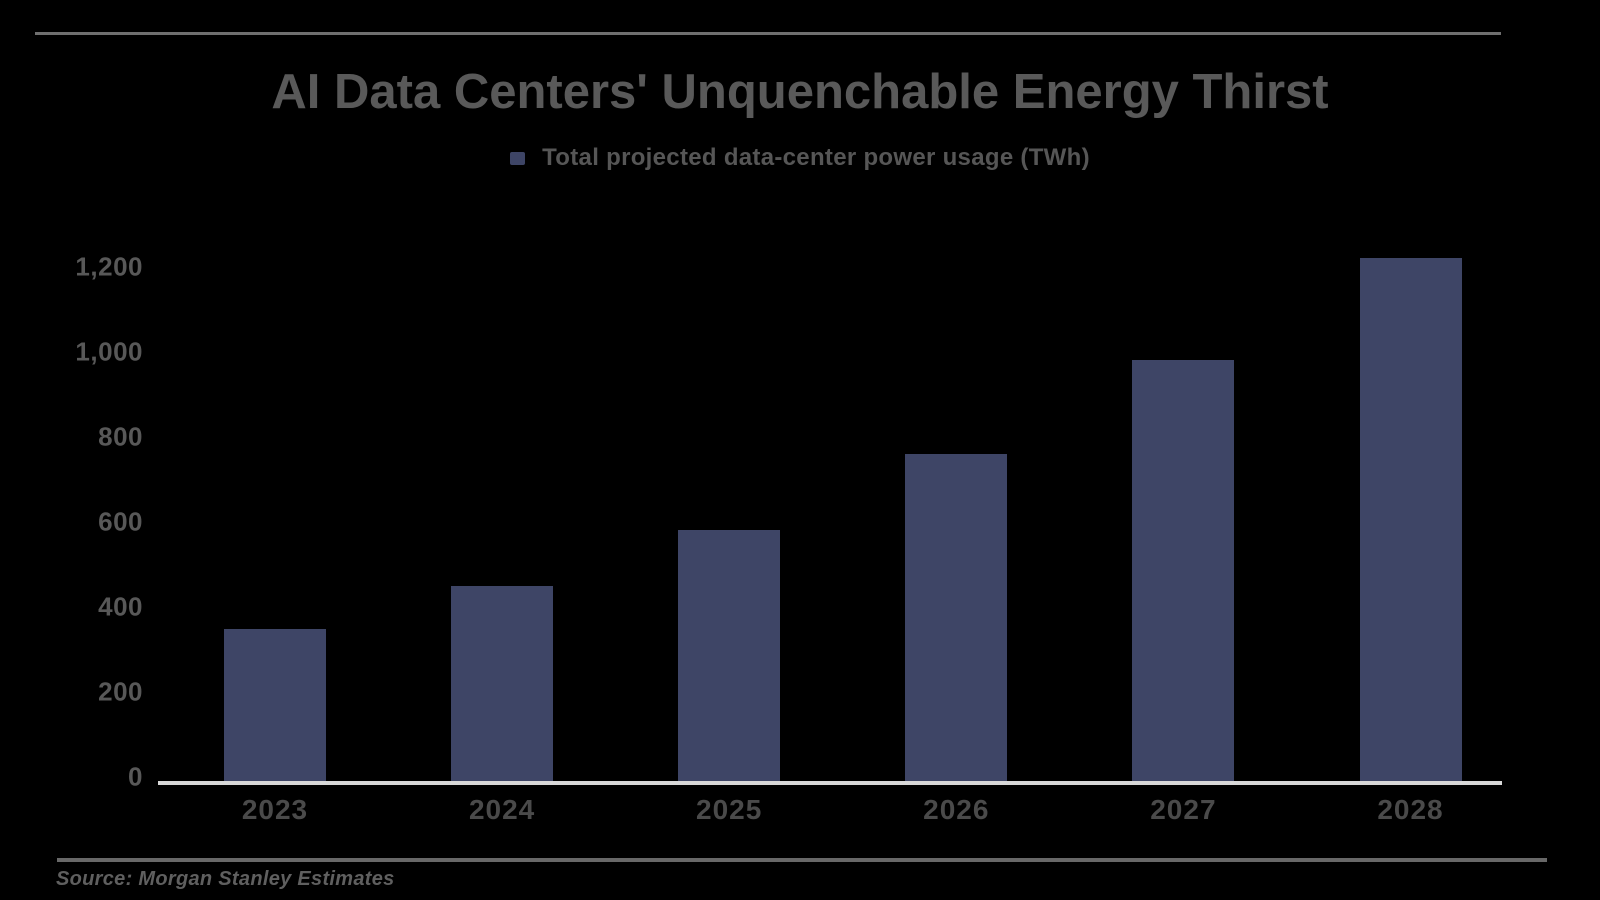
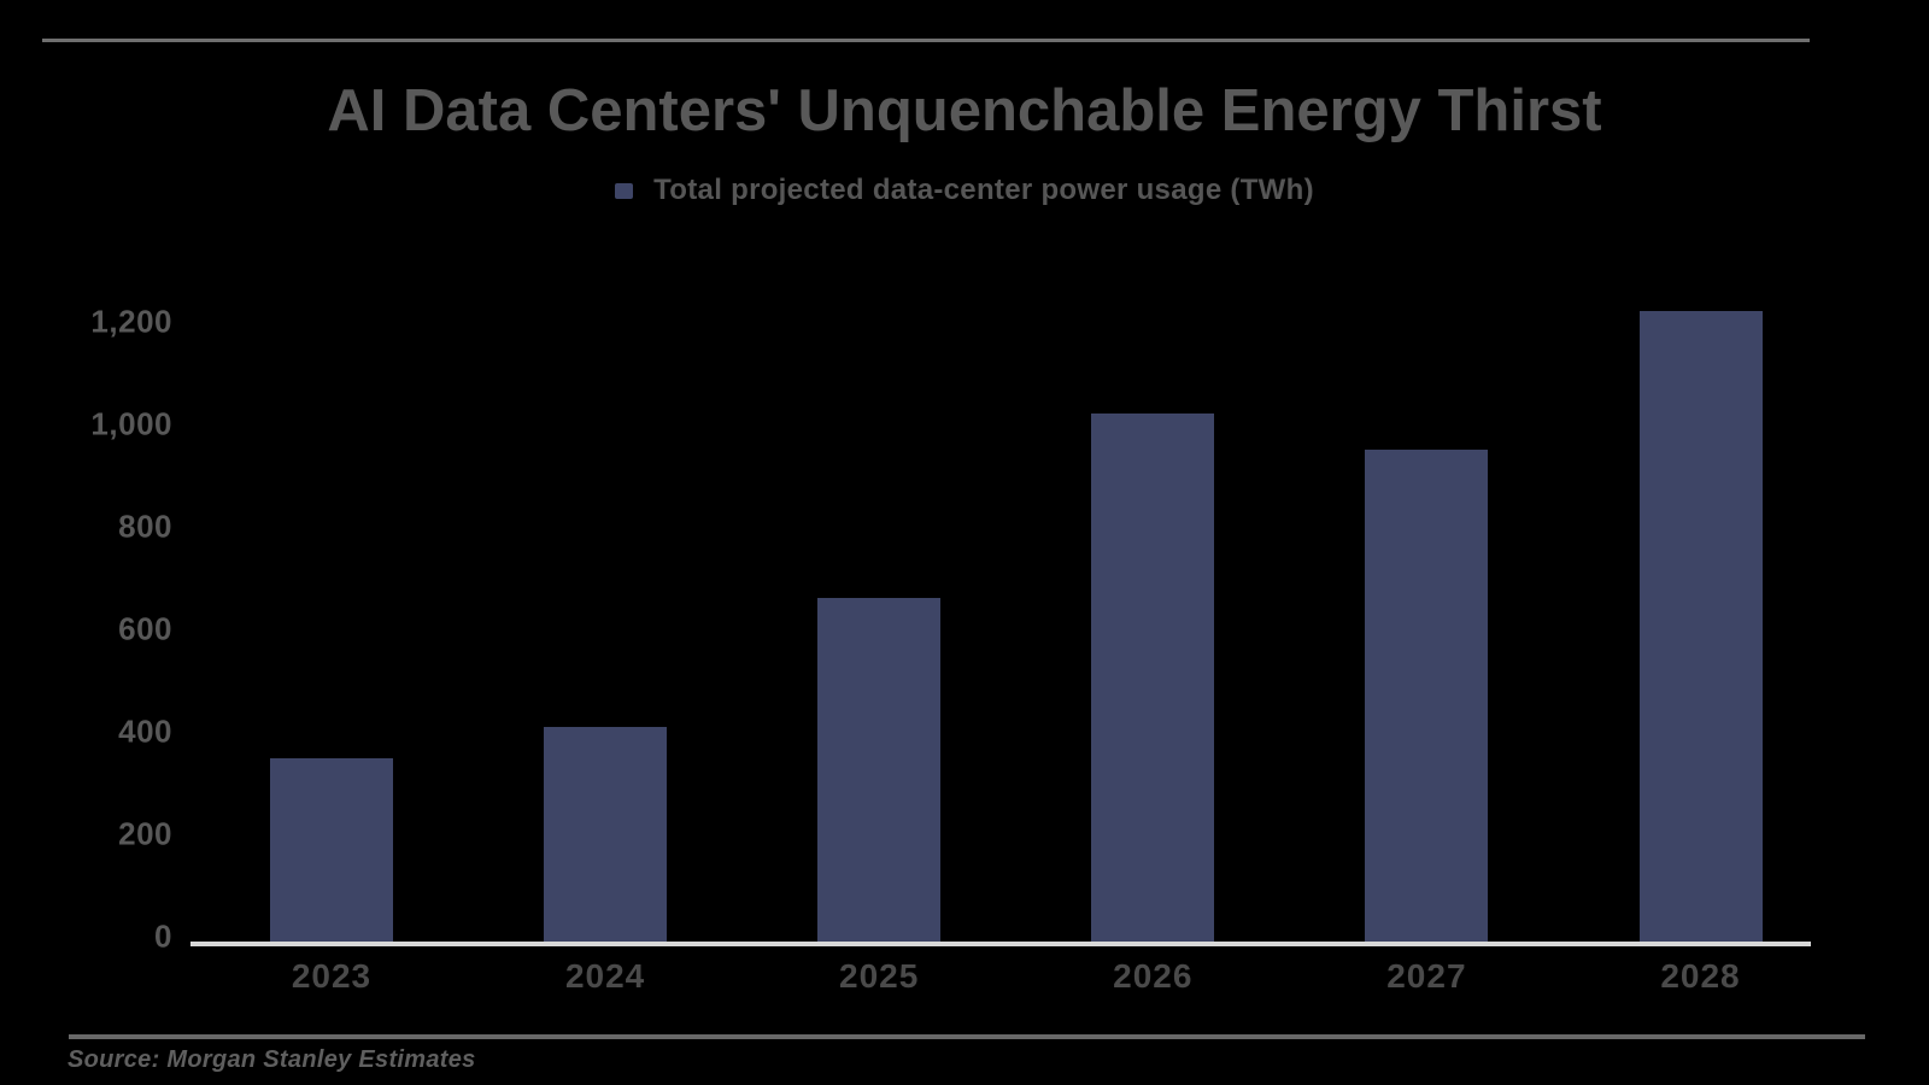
2024: 460 -> 420
2025: 590 -> 670
2026: 770 -> 1030
2027: 990 -> 960
